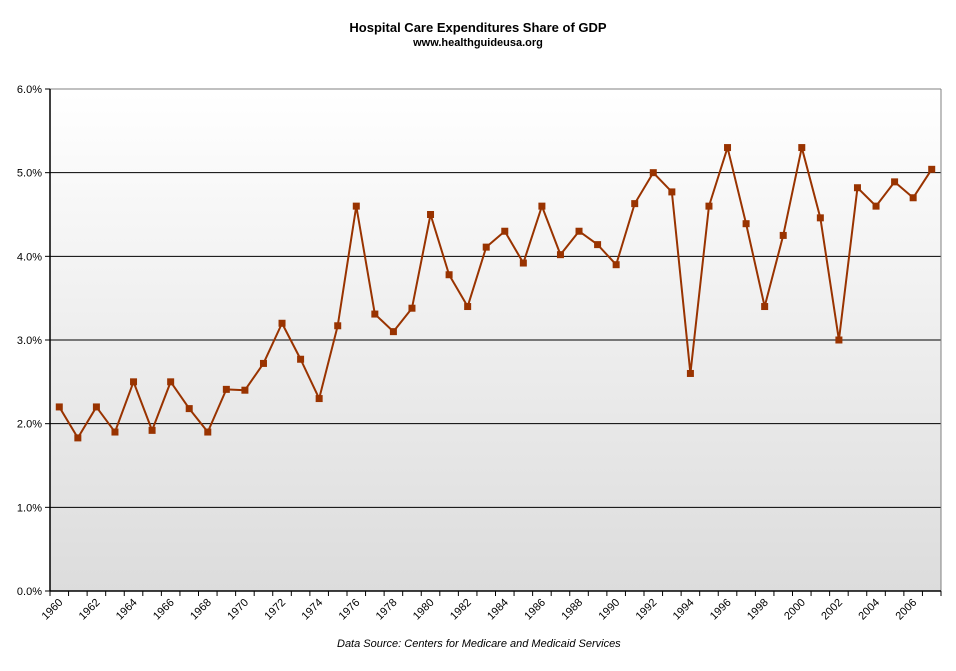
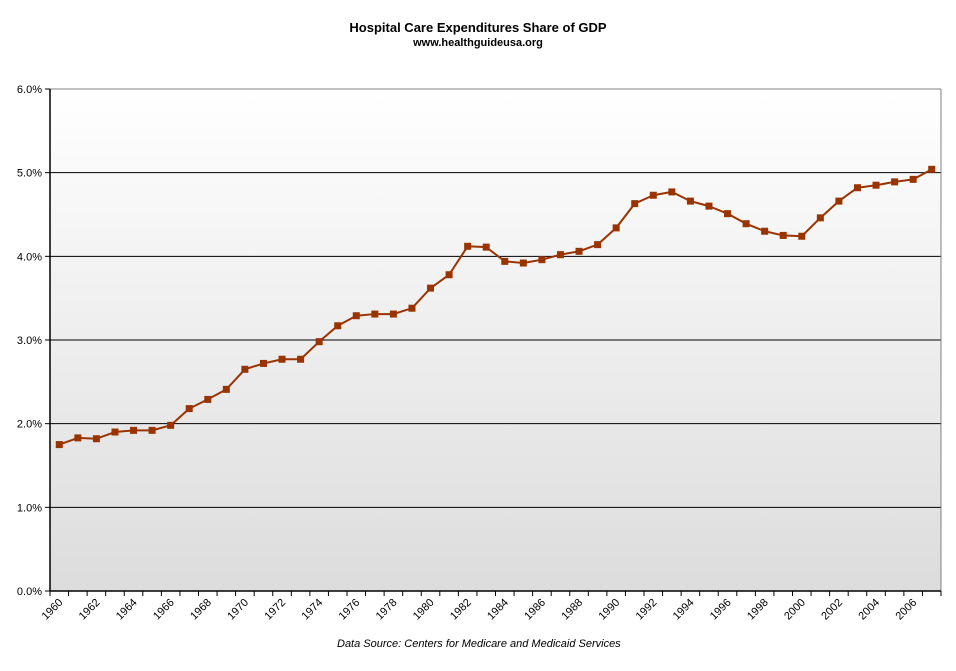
1960: 2.2% -> 1.8%
1962: 2.2% -> 1.8%
1964: 2.5% -> 1.9%
1966: 2.5% -> 2.0%
1968: 1.9% -> 2.3%
1970: 2.4% -> 2.6%
1972: 3.2% -> 2.8%
1974: 2.3% -> 3.0%
1976: 4.6% -> 3.3%
1978: 3.1% -> 3.3%
1980: 4.5% -> 3.6%
1982: 3.4% -> 4.1%
1984: 4.3% -> 3.9%
1986: 4.6% -> 4.0%
1988: 4.3% -> 4.1%
1990: 3.9% -> 4.3%
1992: 5.0% -> 4.7%
1994: 2.6% -> 4.7%
1996: 5.3% -> 4.5%
1998: 3.4% -> 4.3%
2000: 5.3% -> 4.2%
2002: 3.0% -> 4.7%
2004: 4.6% -> 4.8%
2006: 4.7% -> 4.9%
